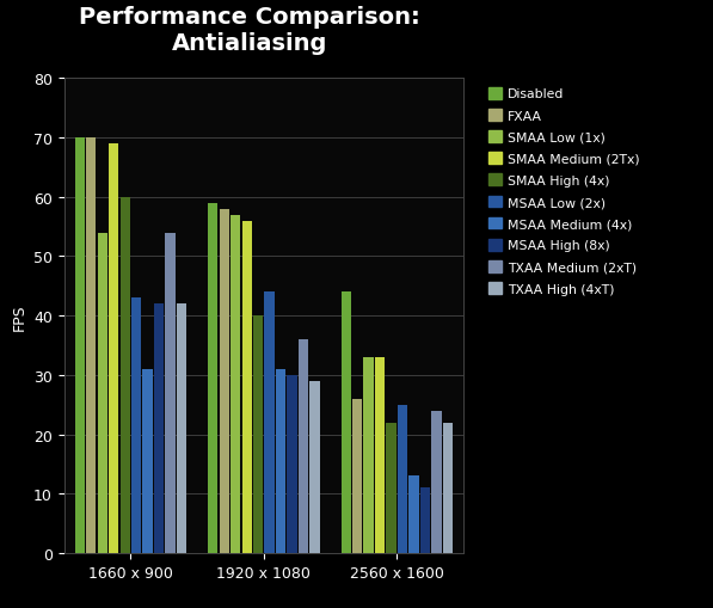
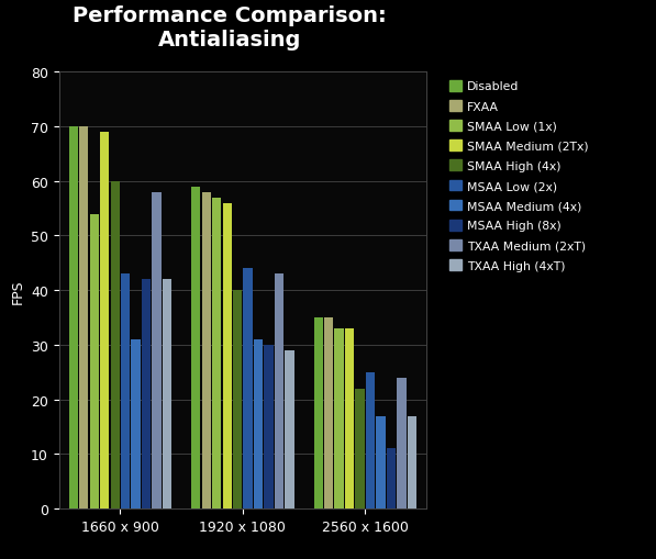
TXAA Medium (2xT)/1660 x 900: 54 -> 58
TXAA Medium (2xT)/1920 x 1080: 36 -> 43
Disabled/2560 x 1600: 44 -> 35
FXAA/2560 x 1600: 26 -> 35
MSAA Medium (4x)/2560 x 1600: 13 -> 17
TXAA High (4xT)/2560 x 1600: 22 -> 17
